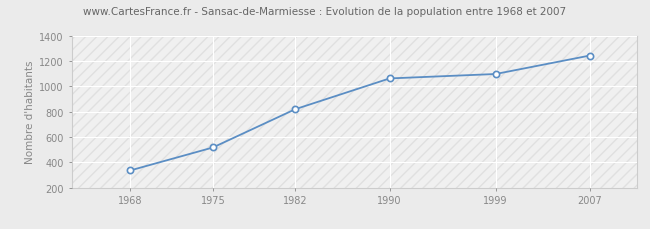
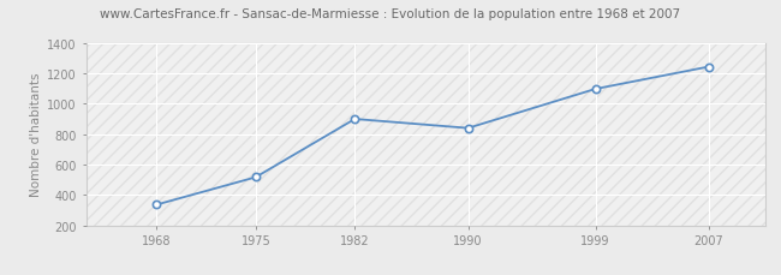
1982: 820 -> 900
1990: 1060 -> 840
